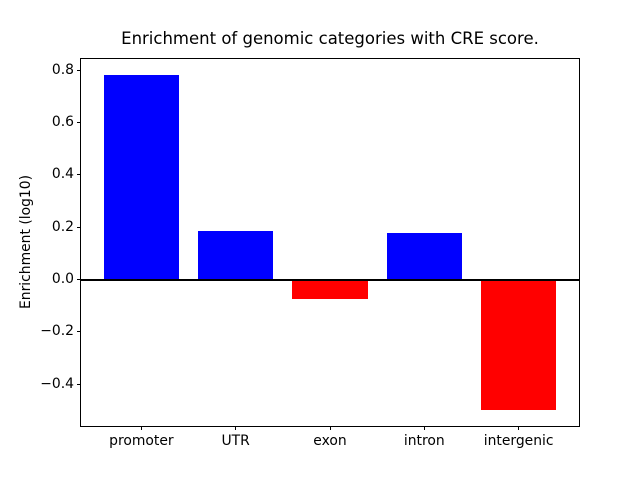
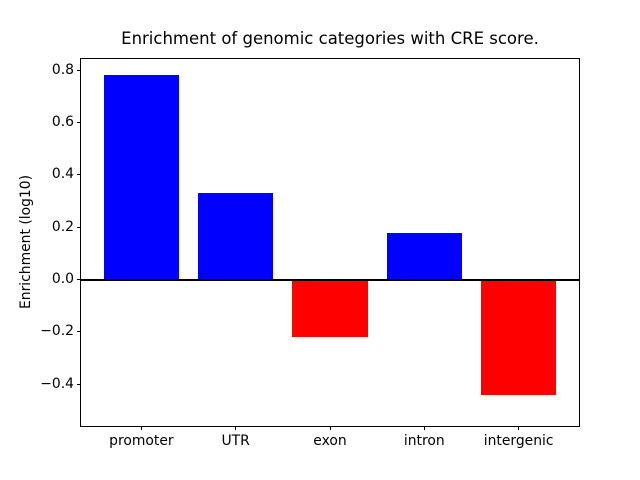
UTR: 0.19 -> 0.33
exon: -0.07 -> -0.22
intergenic: -0.50 -> -0.44
